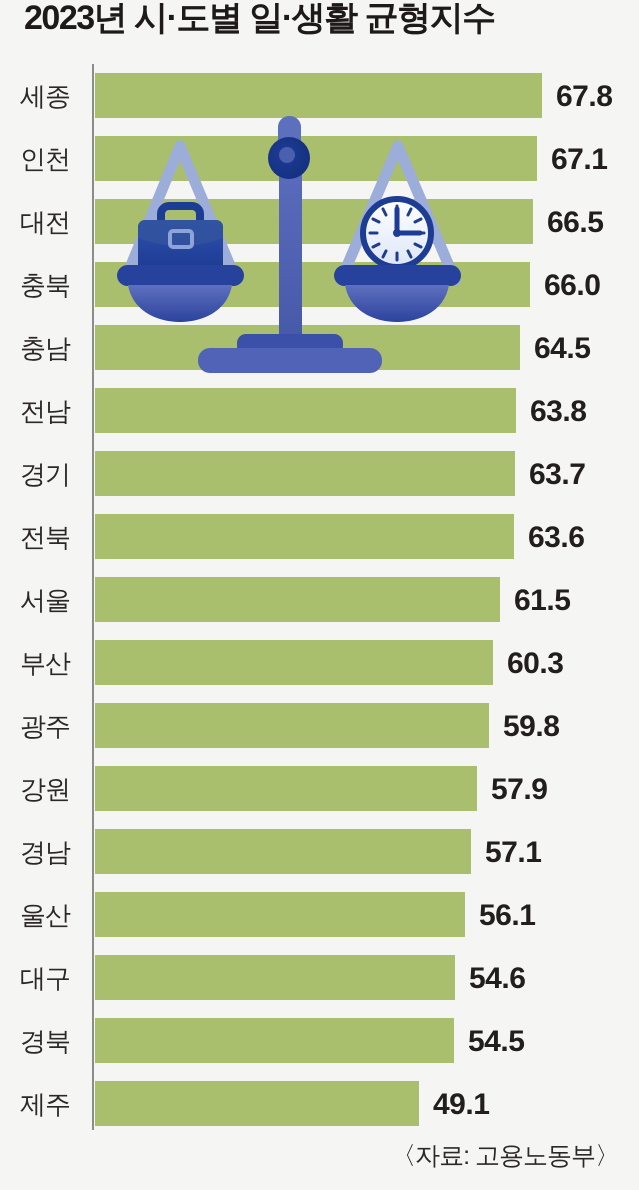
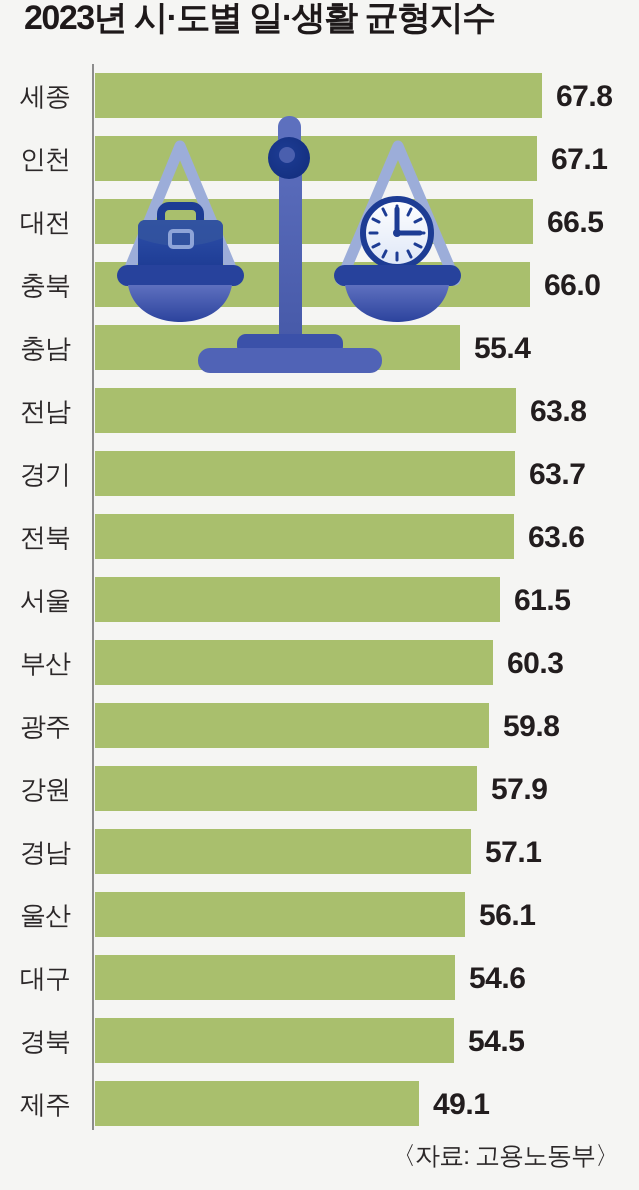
충남: 64.5 -> 55.4
